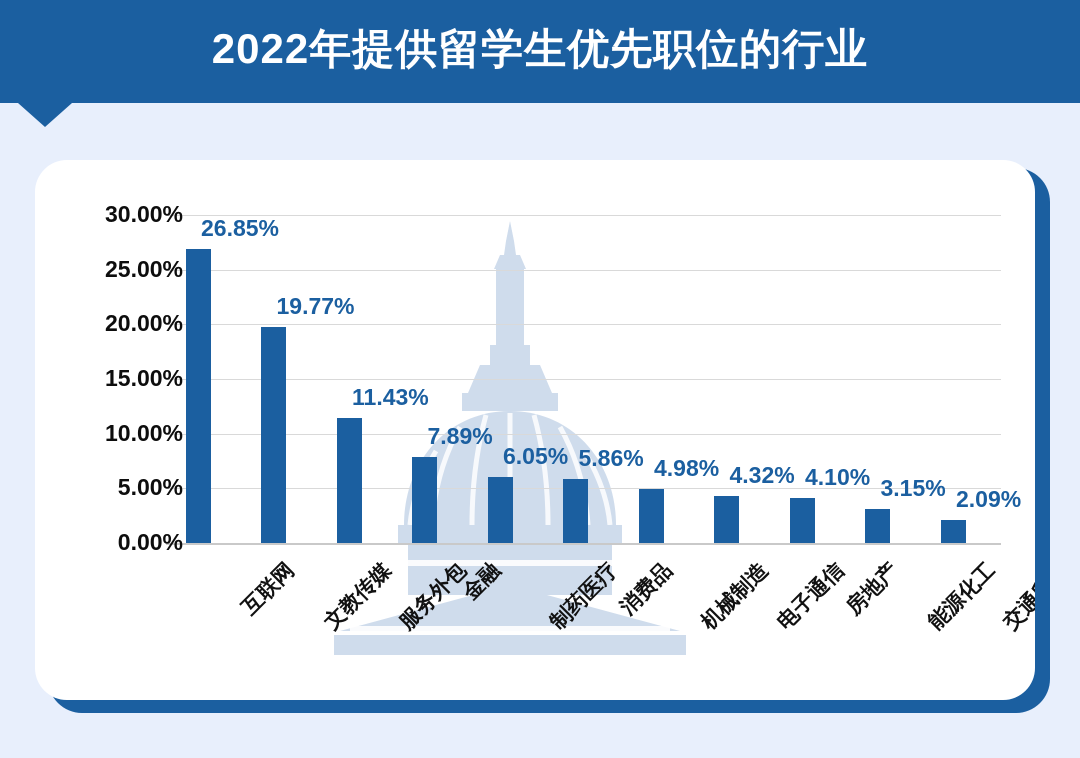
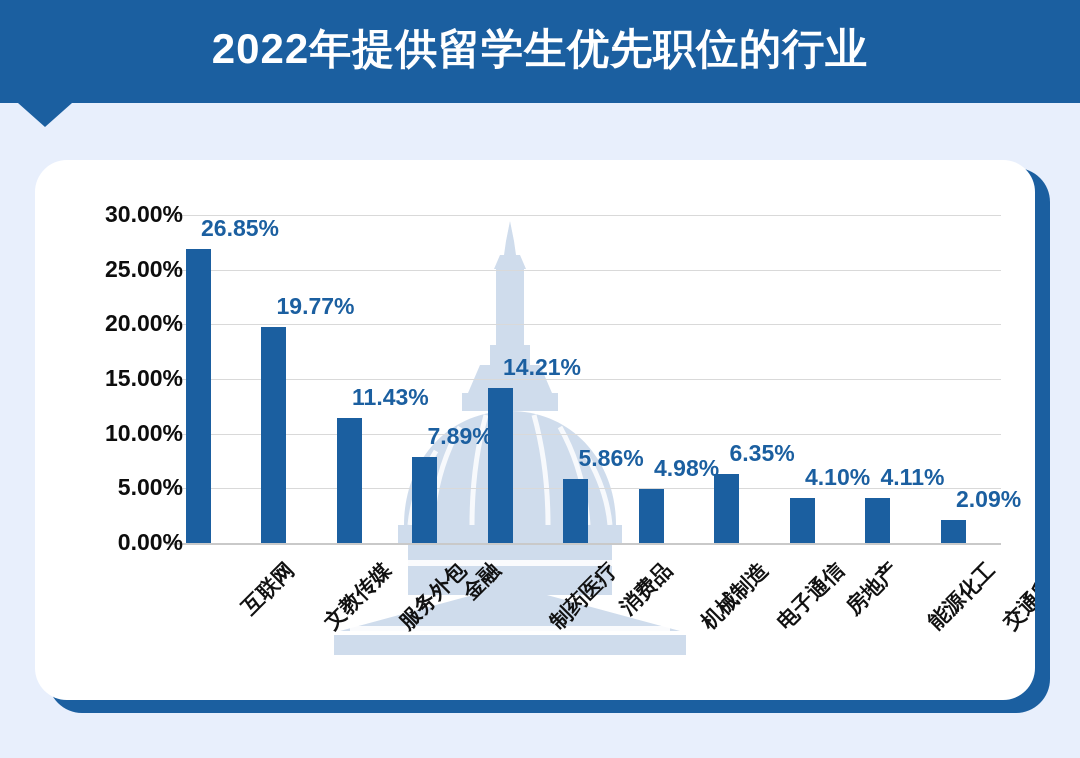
制药医疗: 6.05% -> 14.21%
电子通信: 4.32% -> 6.35%
能源化工: 3.15% -> 4.11%
